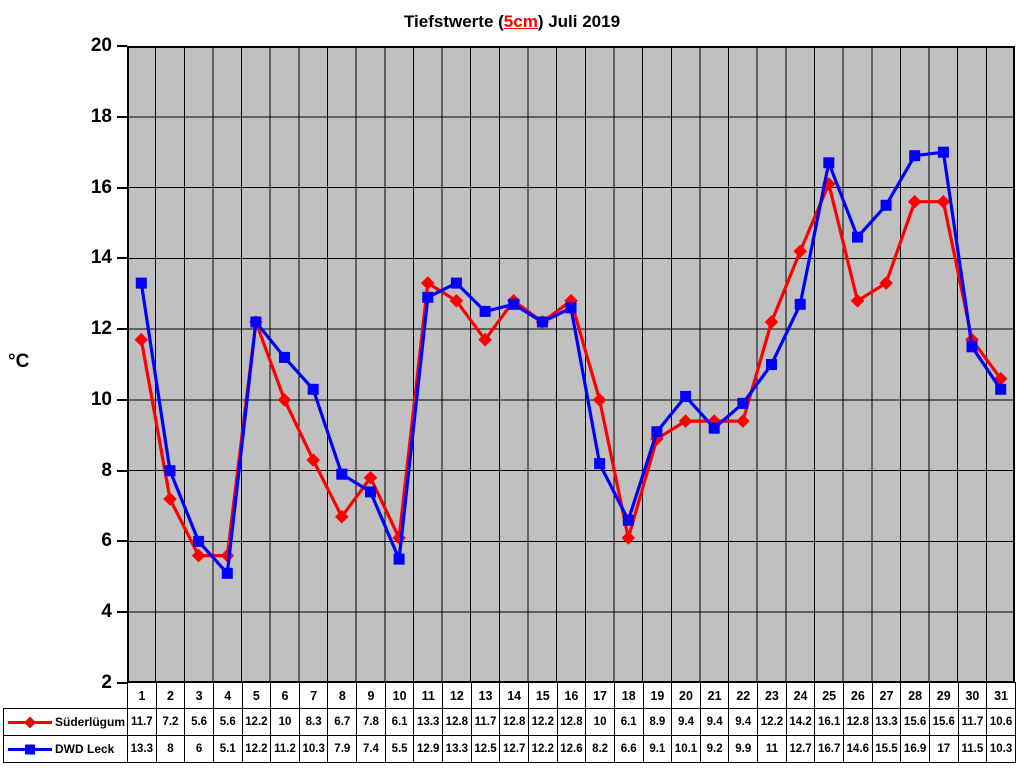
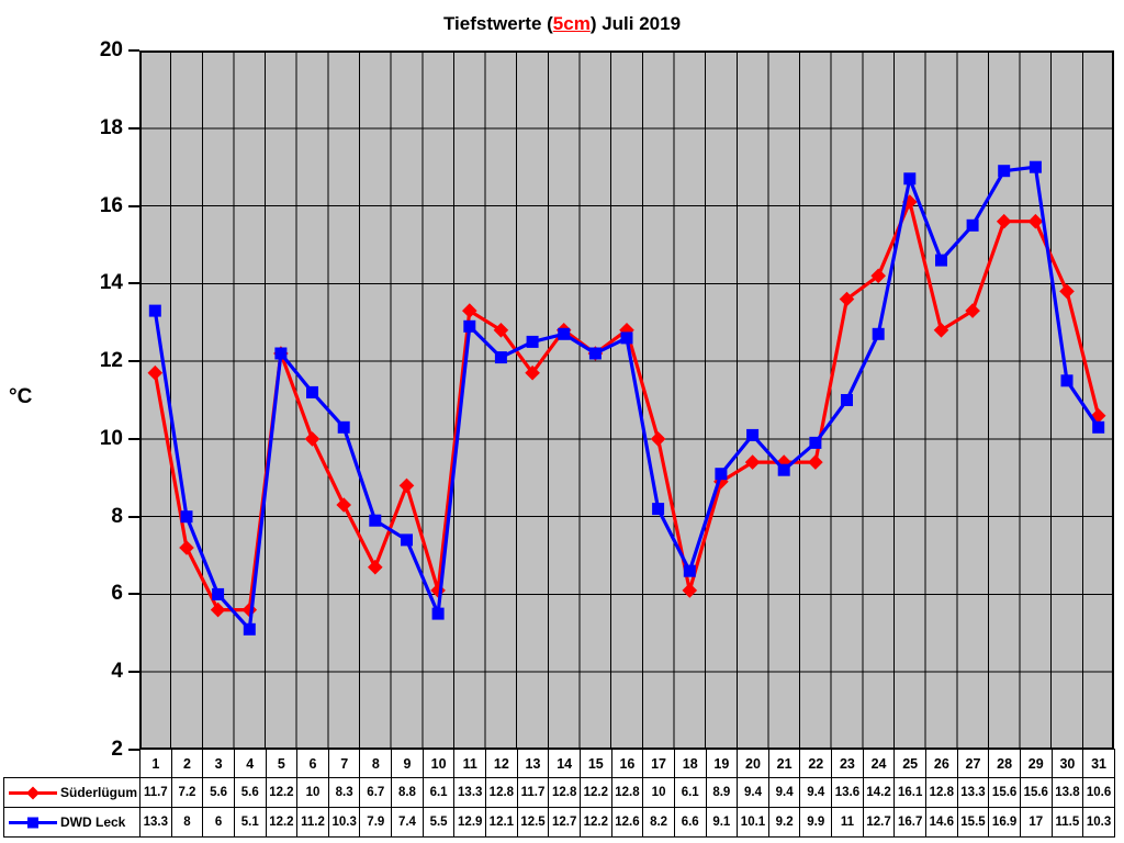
Süderlügum/9: 7.8 -> 8.8
DWD Leck/12: 13.3 -> 12.1
Süderlügum/23: 12.2 -> 13.6
Süderlügum/30: 11.7 -> 13.8
